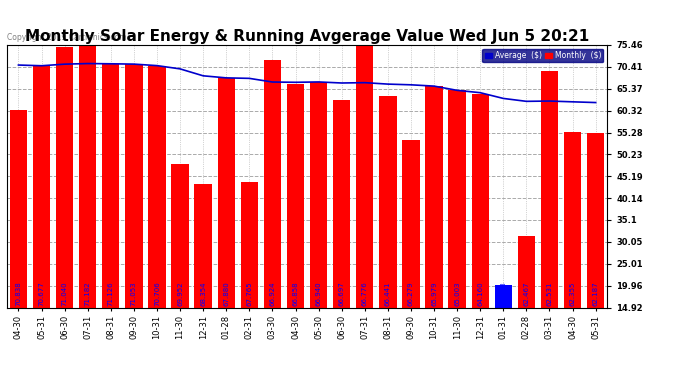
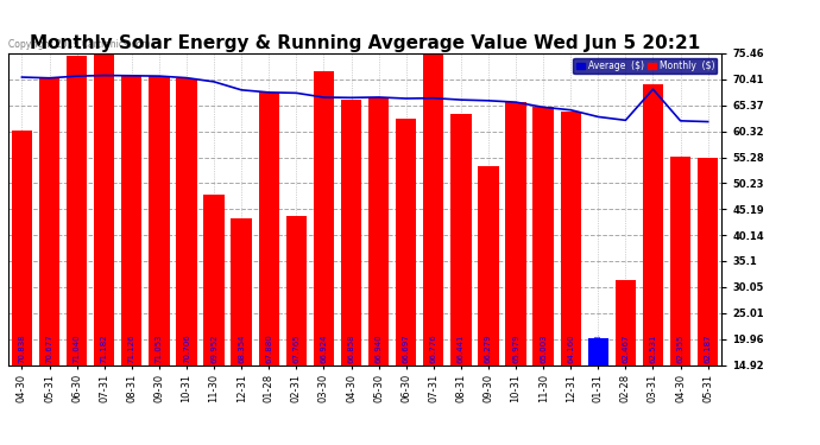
Average ($)/03-31: 62.5 -> 68.5
